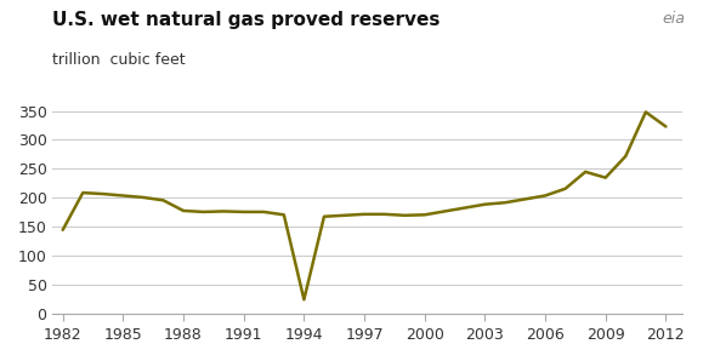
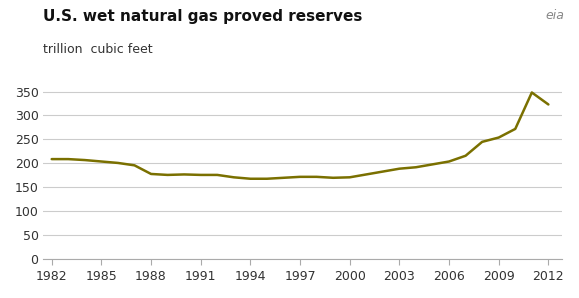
1982: 145 -> 209
1994: 25 -> 168
2009: 235 -> 254
